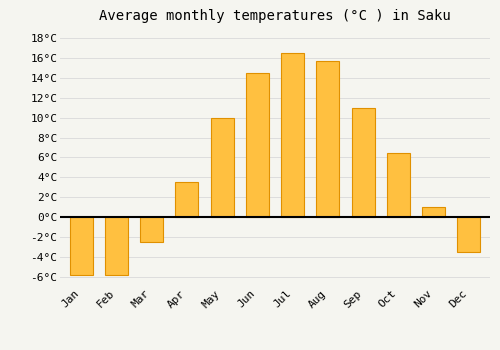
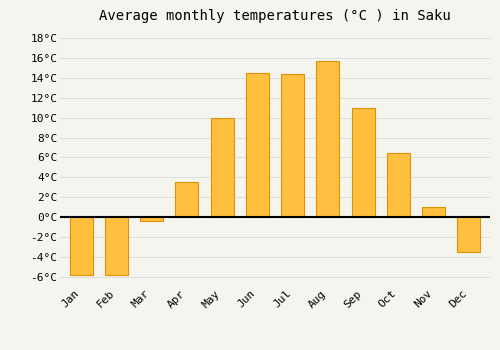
Mar: -2.5°C -> -0.4°C
Jul: 16.5°C -> 14.4°C
